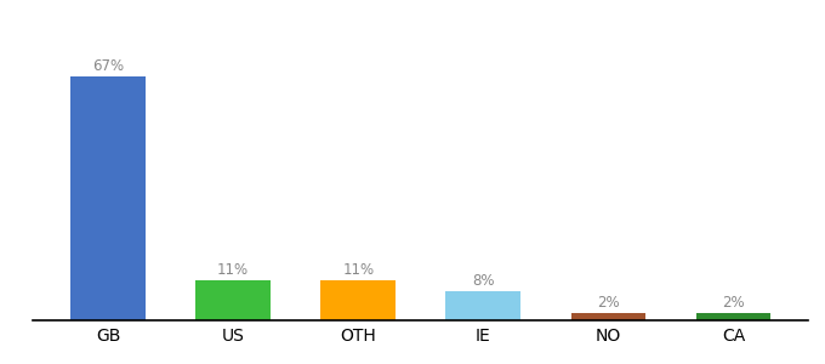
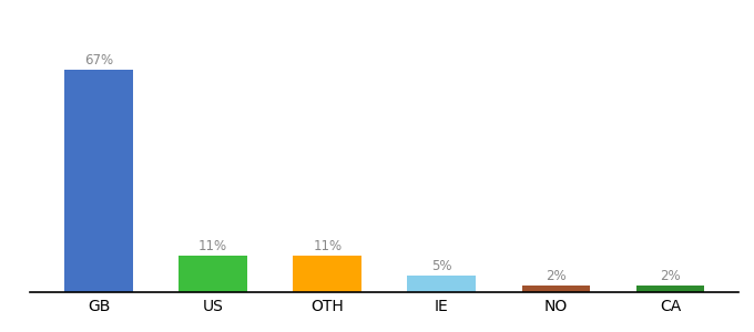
IE: 8% -> 5%
